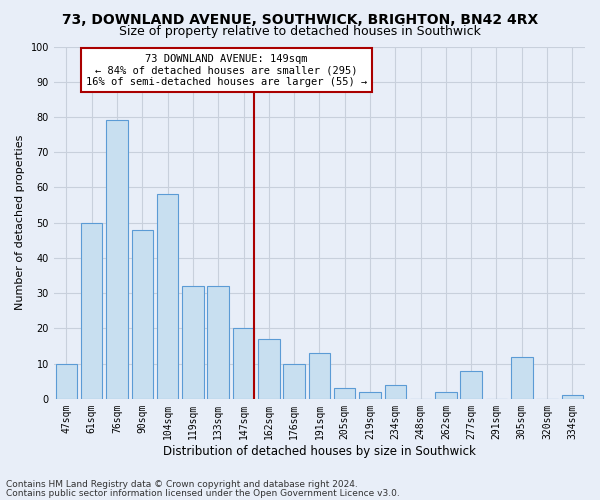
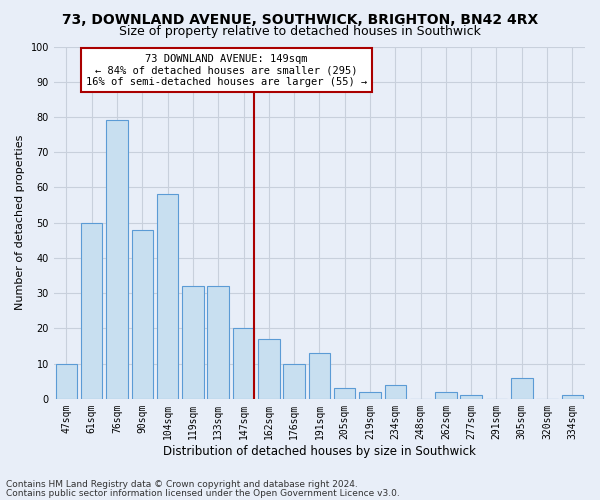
277sqm: 8 -> 1
305sqm: 12 -> 6
